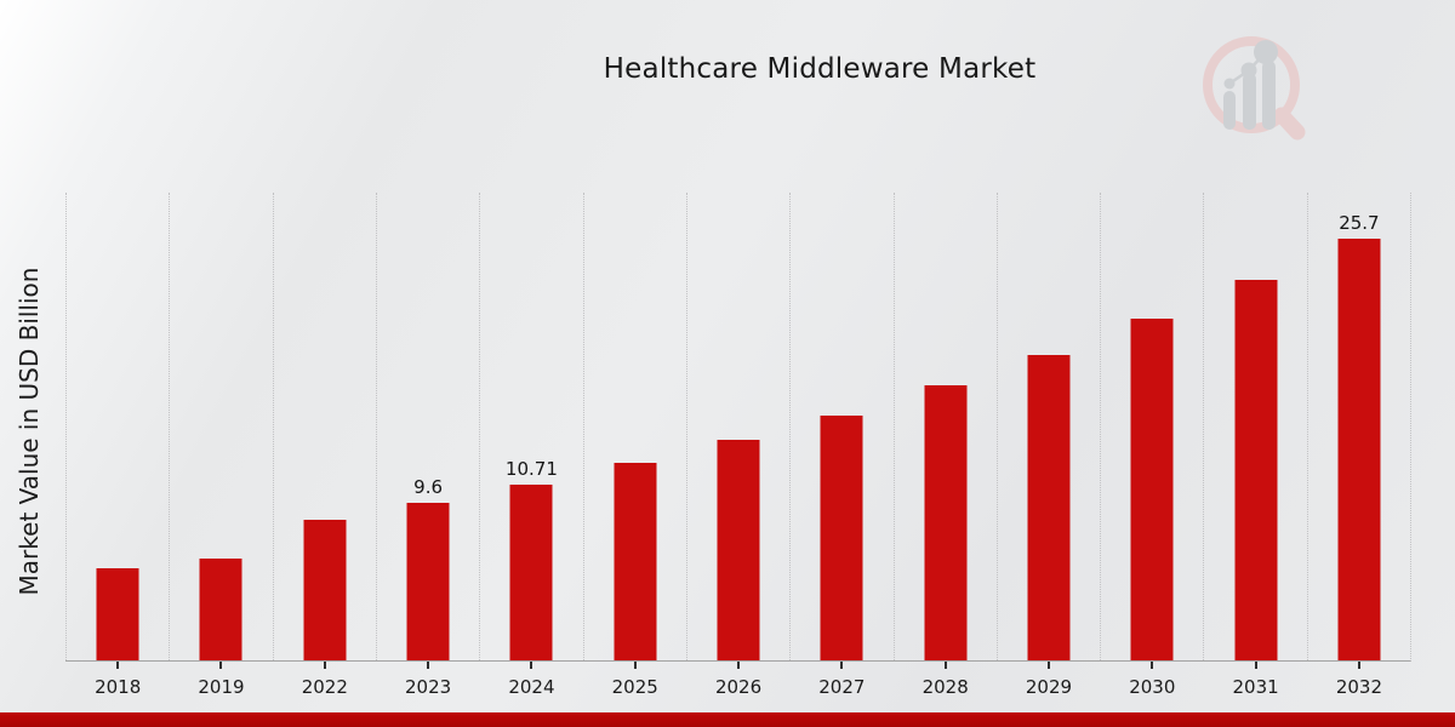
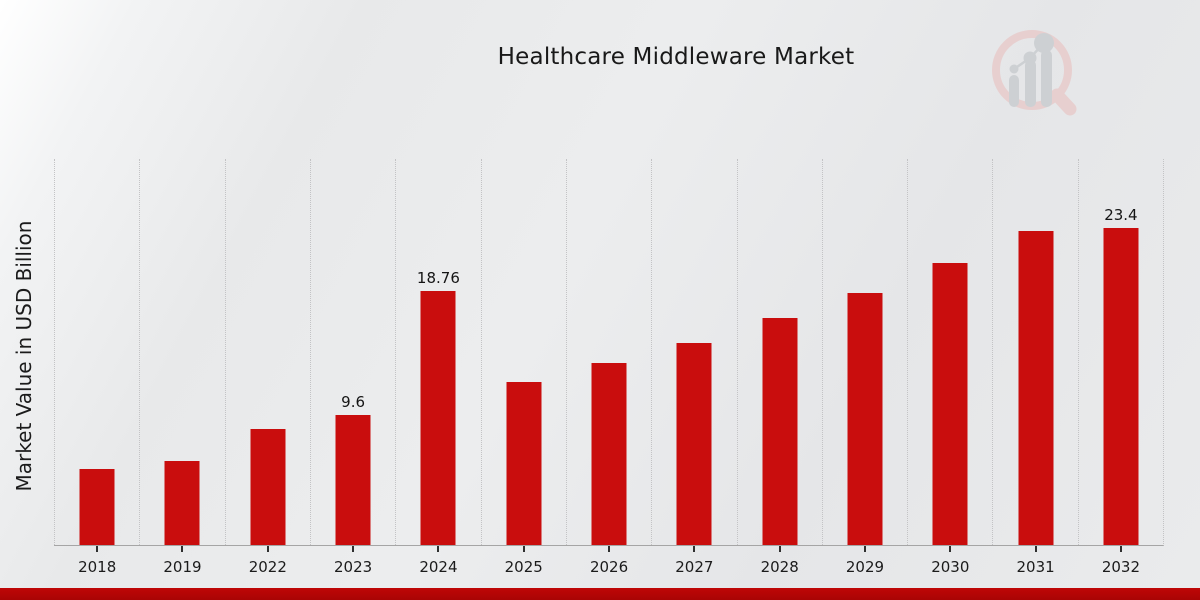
2024: 10.71 -> 18.76
2032: 25.7 -> 23.4
